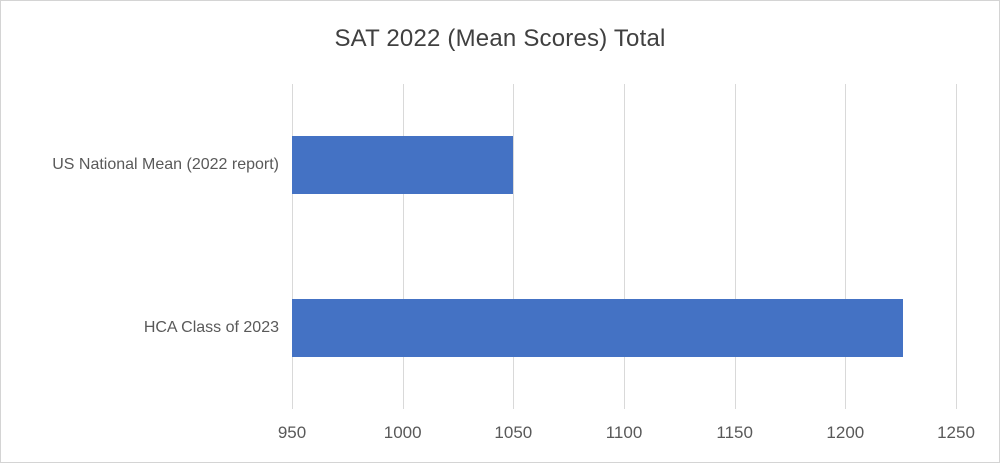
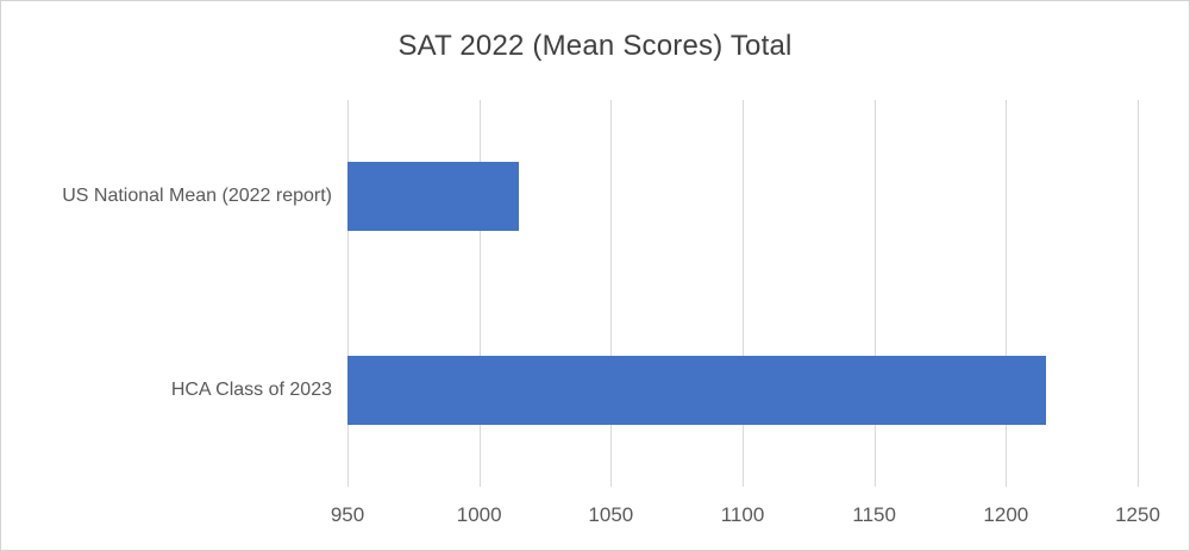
US National Mean (2022 report): 1050 -> 1015
HCA Class of 2023: 1226 -> 1215
